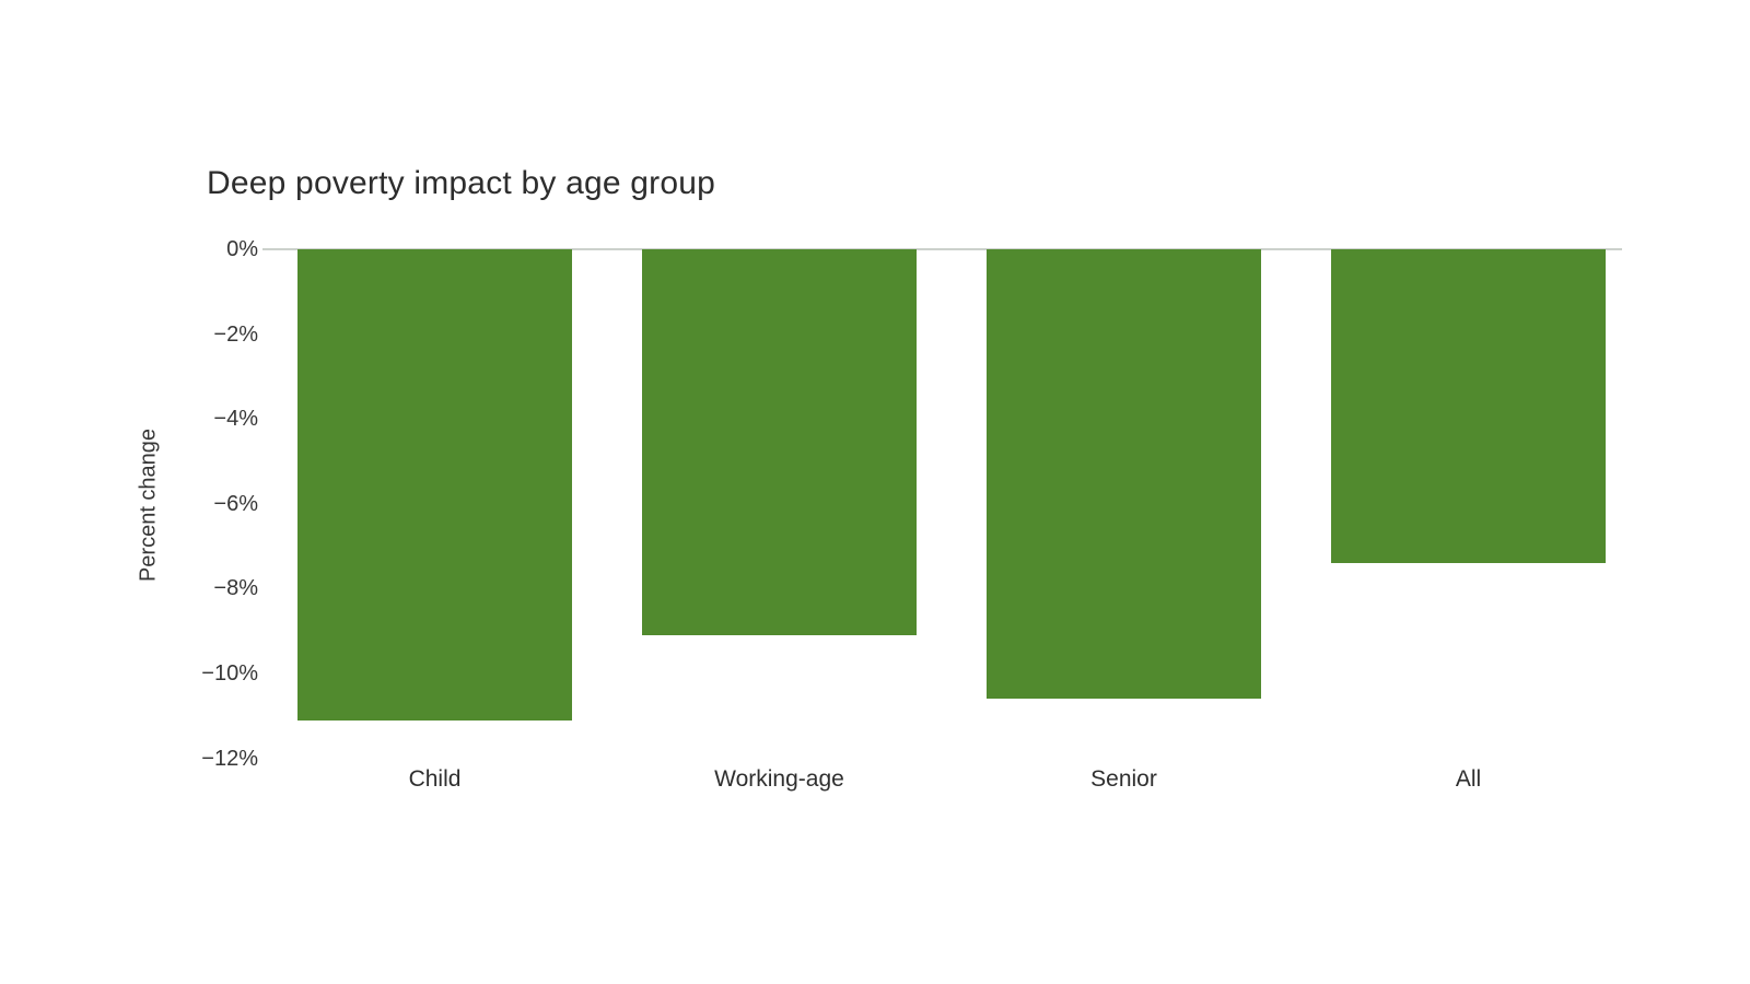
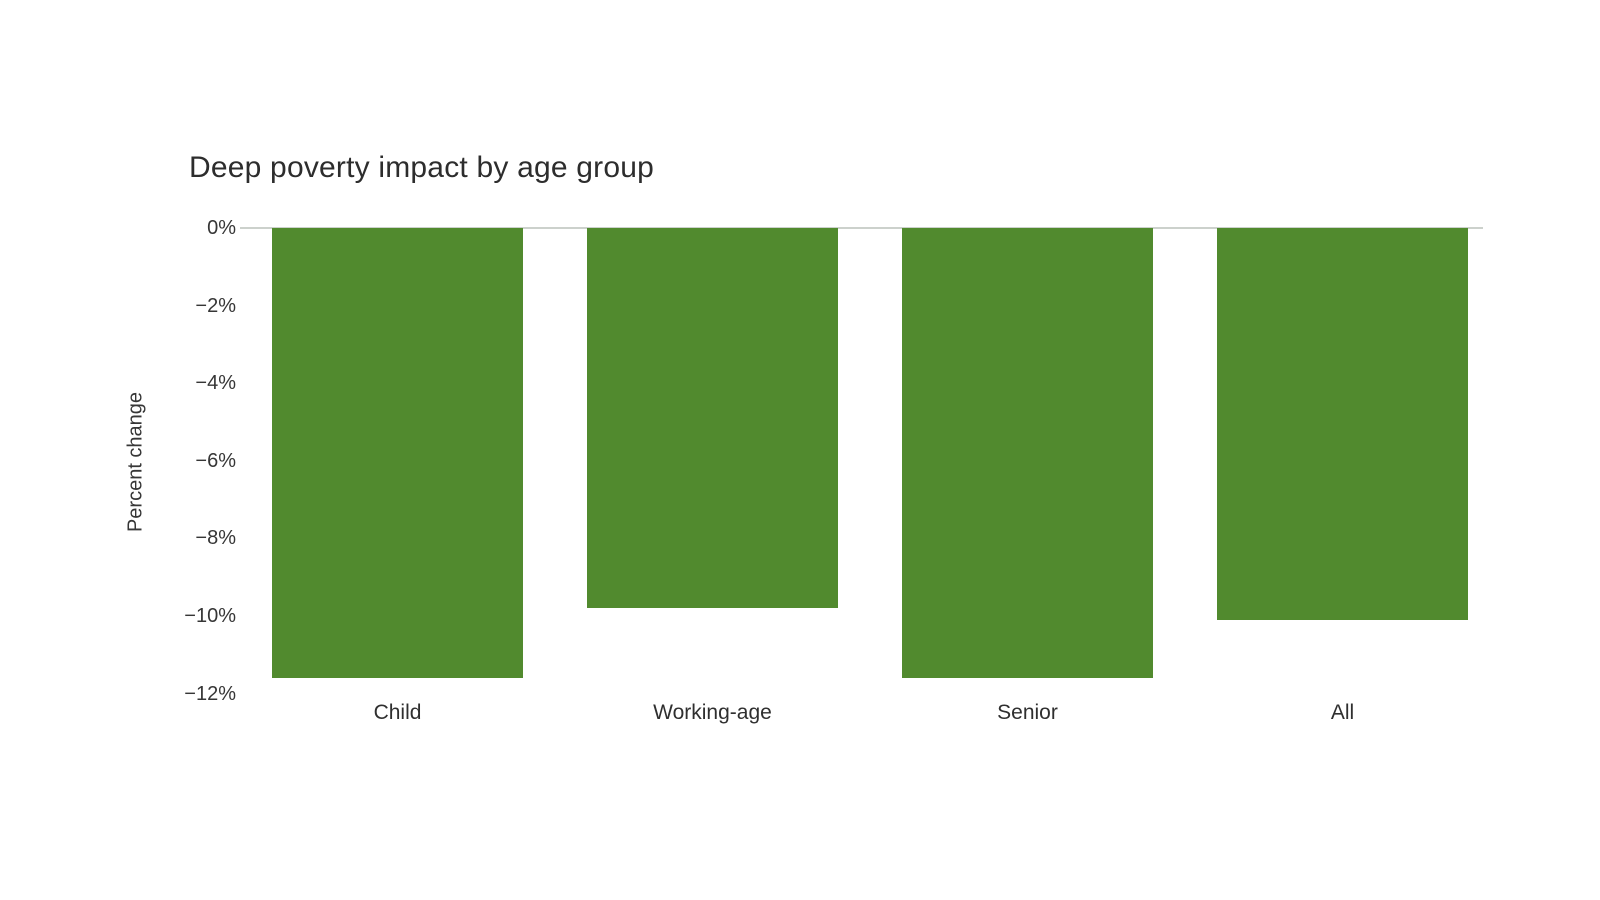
Child: -11.1% -> -11.6%
Working-age: -9.1% -> -9.8%
Senior: -10.6% -> -11.6%
All: -7.4% -> -10.1%
